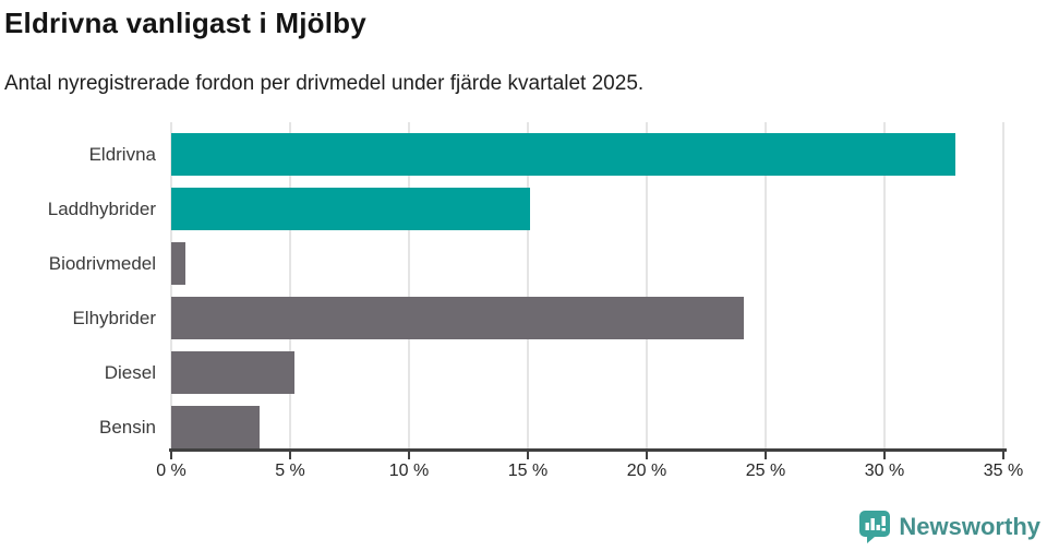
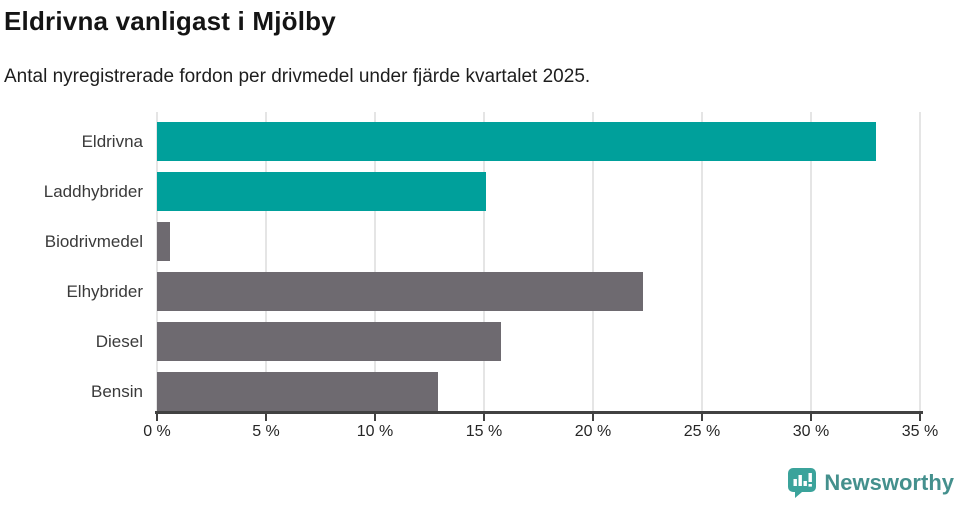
Elhybrider: 24.1% -> 22.3%
Diesel: 5.2% -> 15.8%
Bensin: 3.7% -> 12.9%
